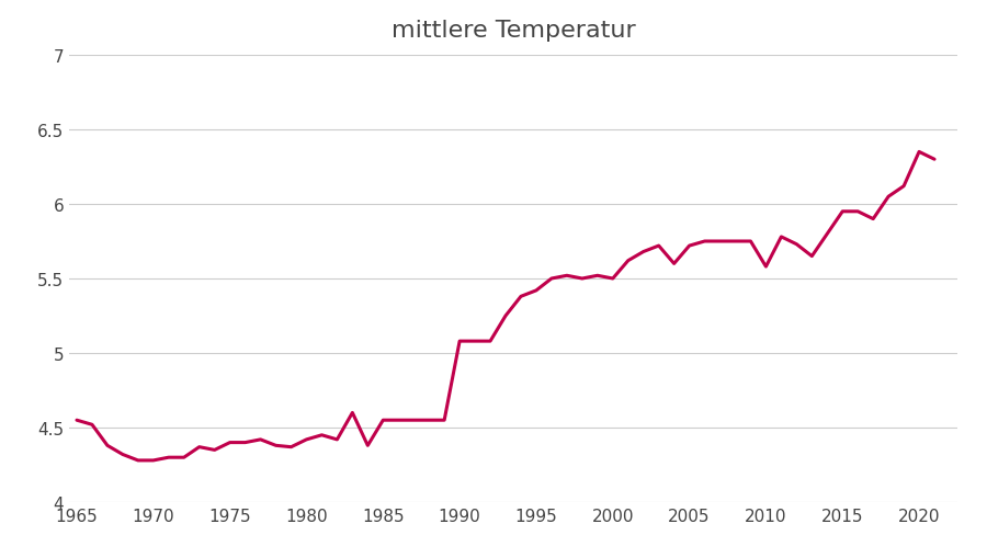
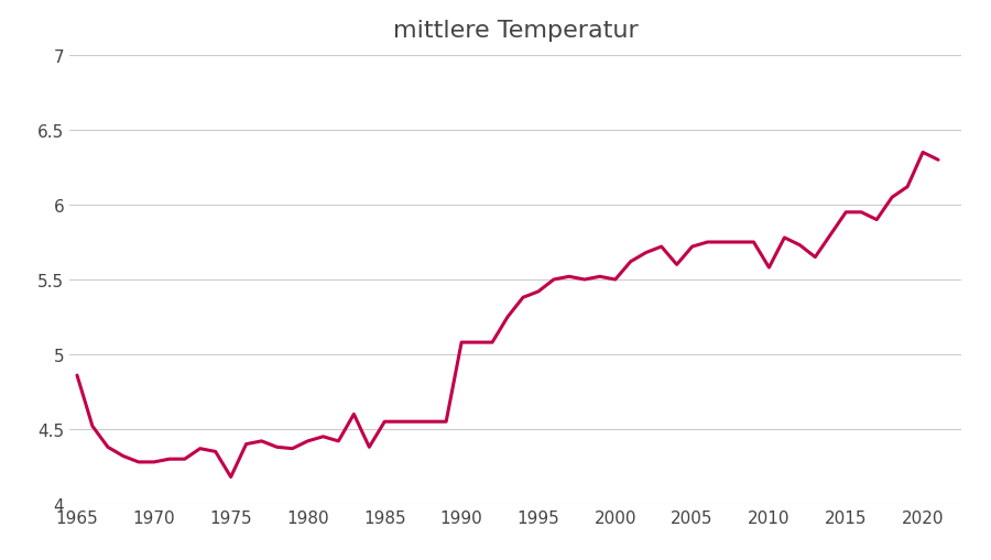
1965: 4.55 -> 4.86
1975: 4.40 -> 4.18
